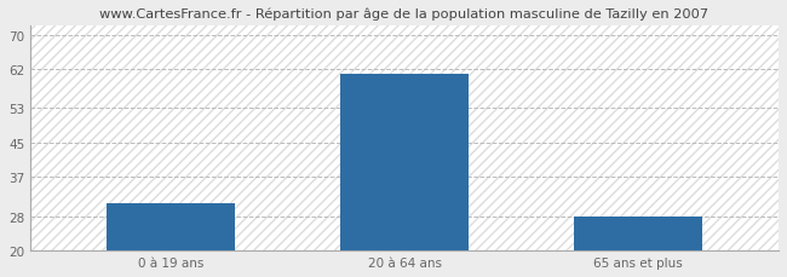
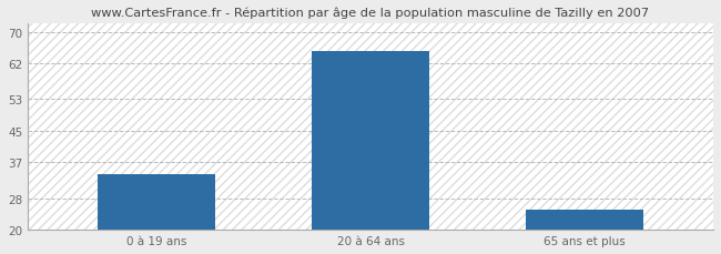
0 à 19 ans: 31 -> 34
20 à 64 ans: 61 -> 65
65 ans et plus: 28 -> 25
